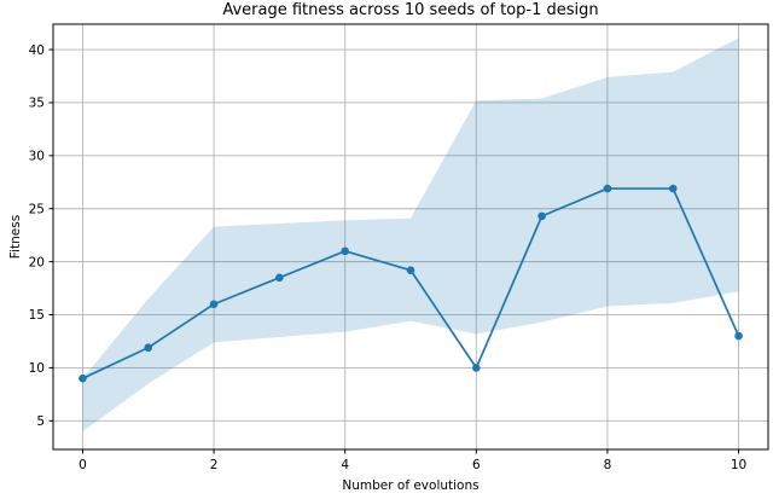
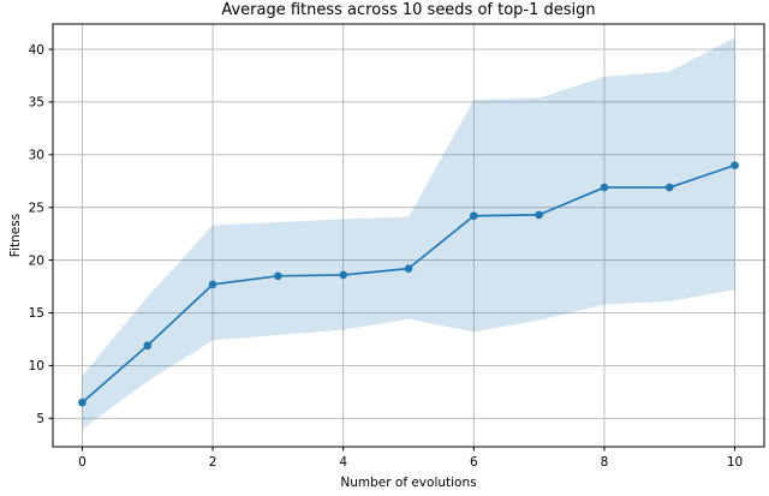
0: 9 -> 6
2: 16 -> 18
4: 21 -> 19
6: 10 -> 24
10: 13 -> 29
